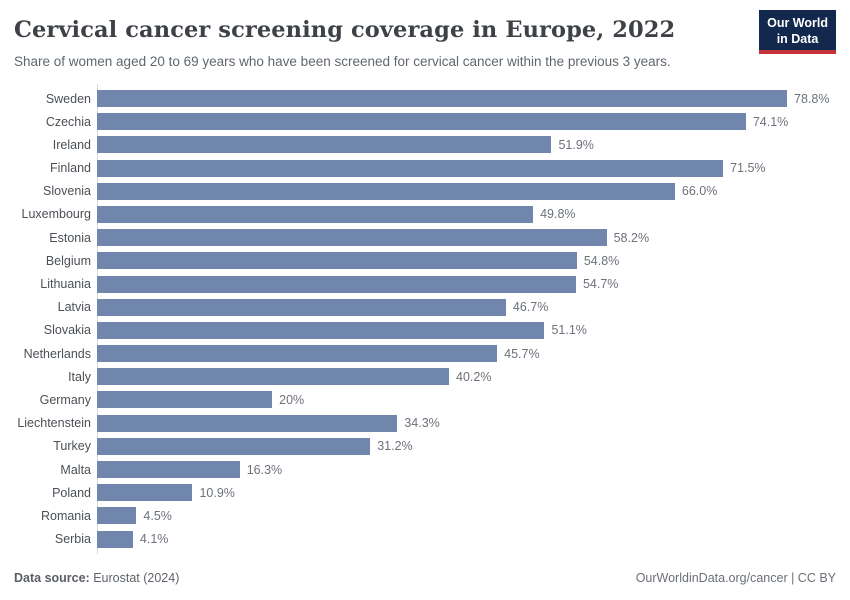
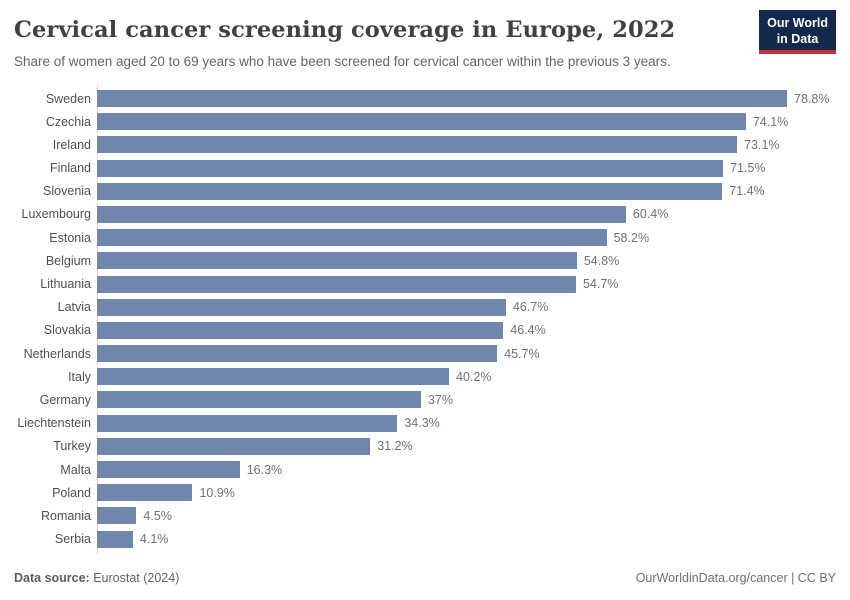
Ireland: 51.9% -> 73.1%
Slovenia: 66.0% -> 71.4%
Luxembourg: 49.8% -> 60.4%
Slovakia: 51.1% -> 46.4%
Germany: 20% -> 37%
